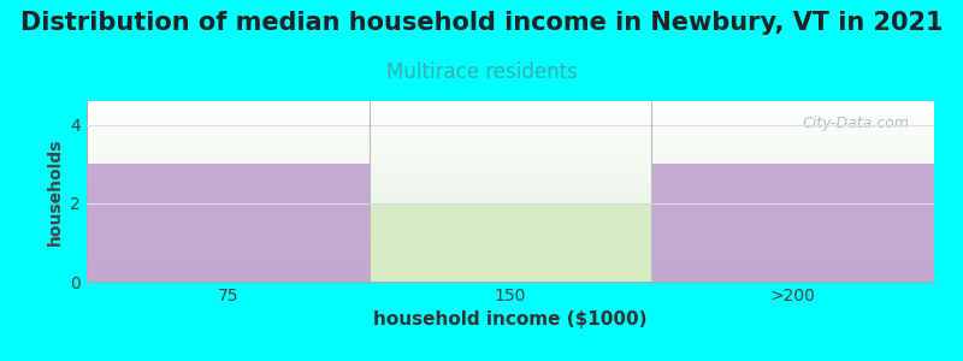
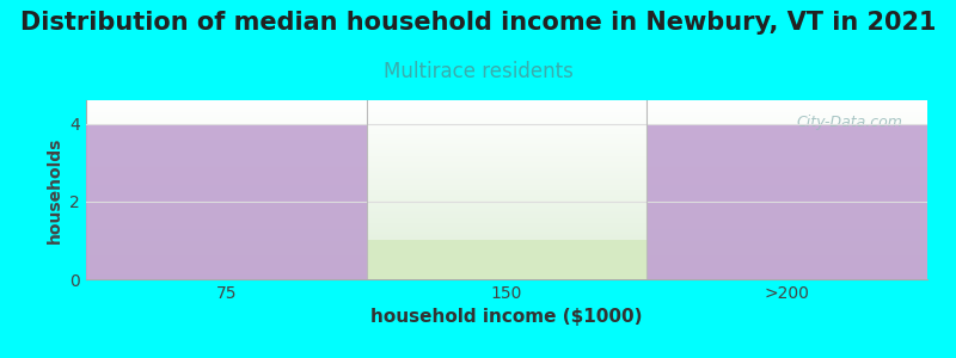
75: 3 -> 4
150: 2 -> 1
>200: 3 -> 4
